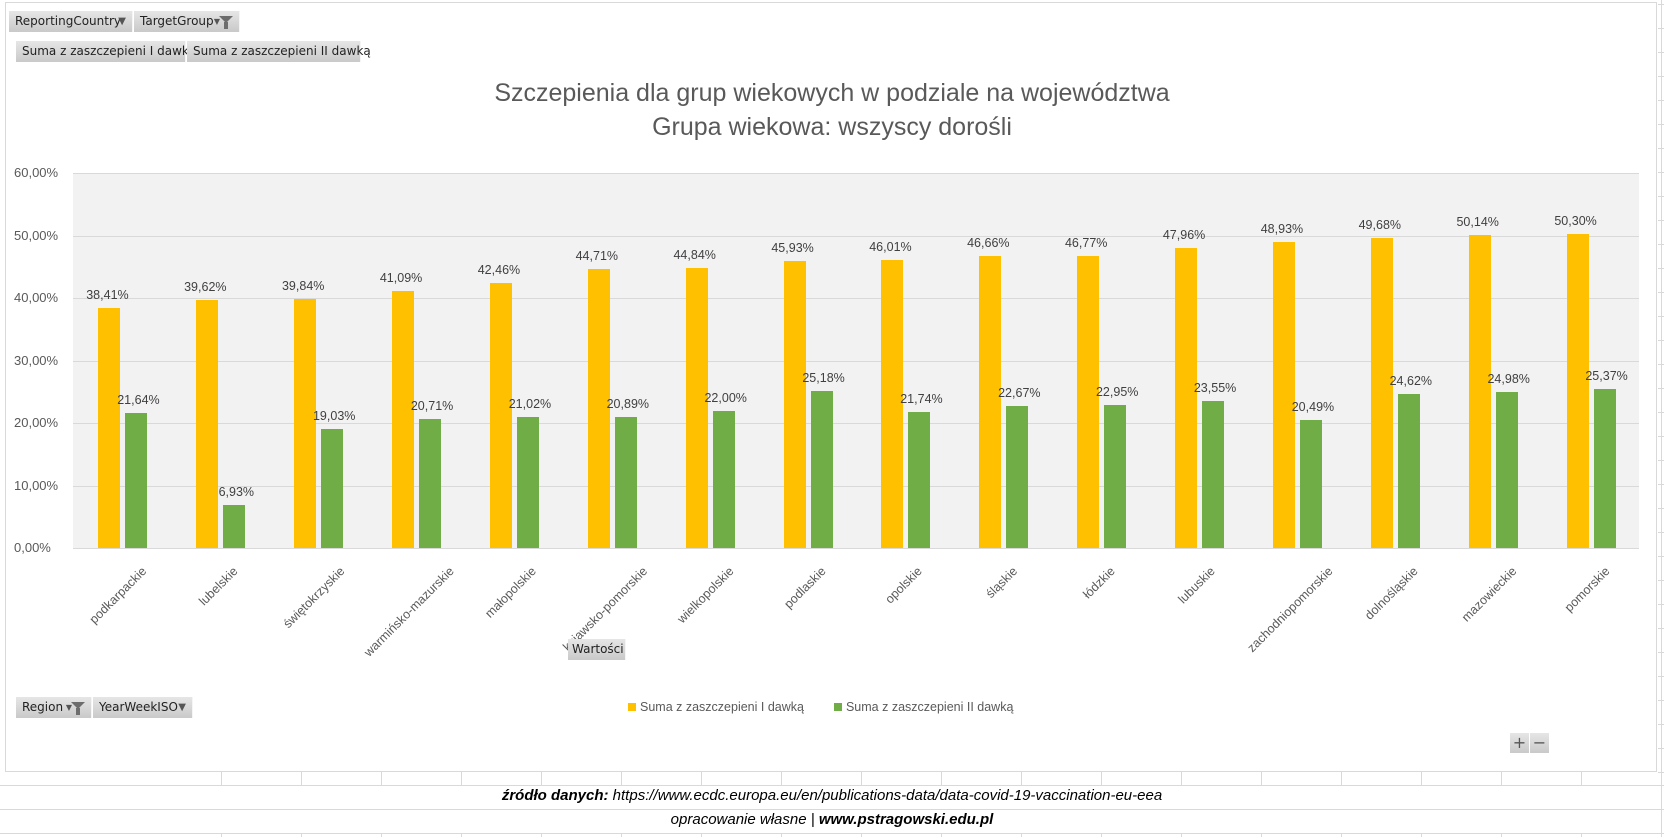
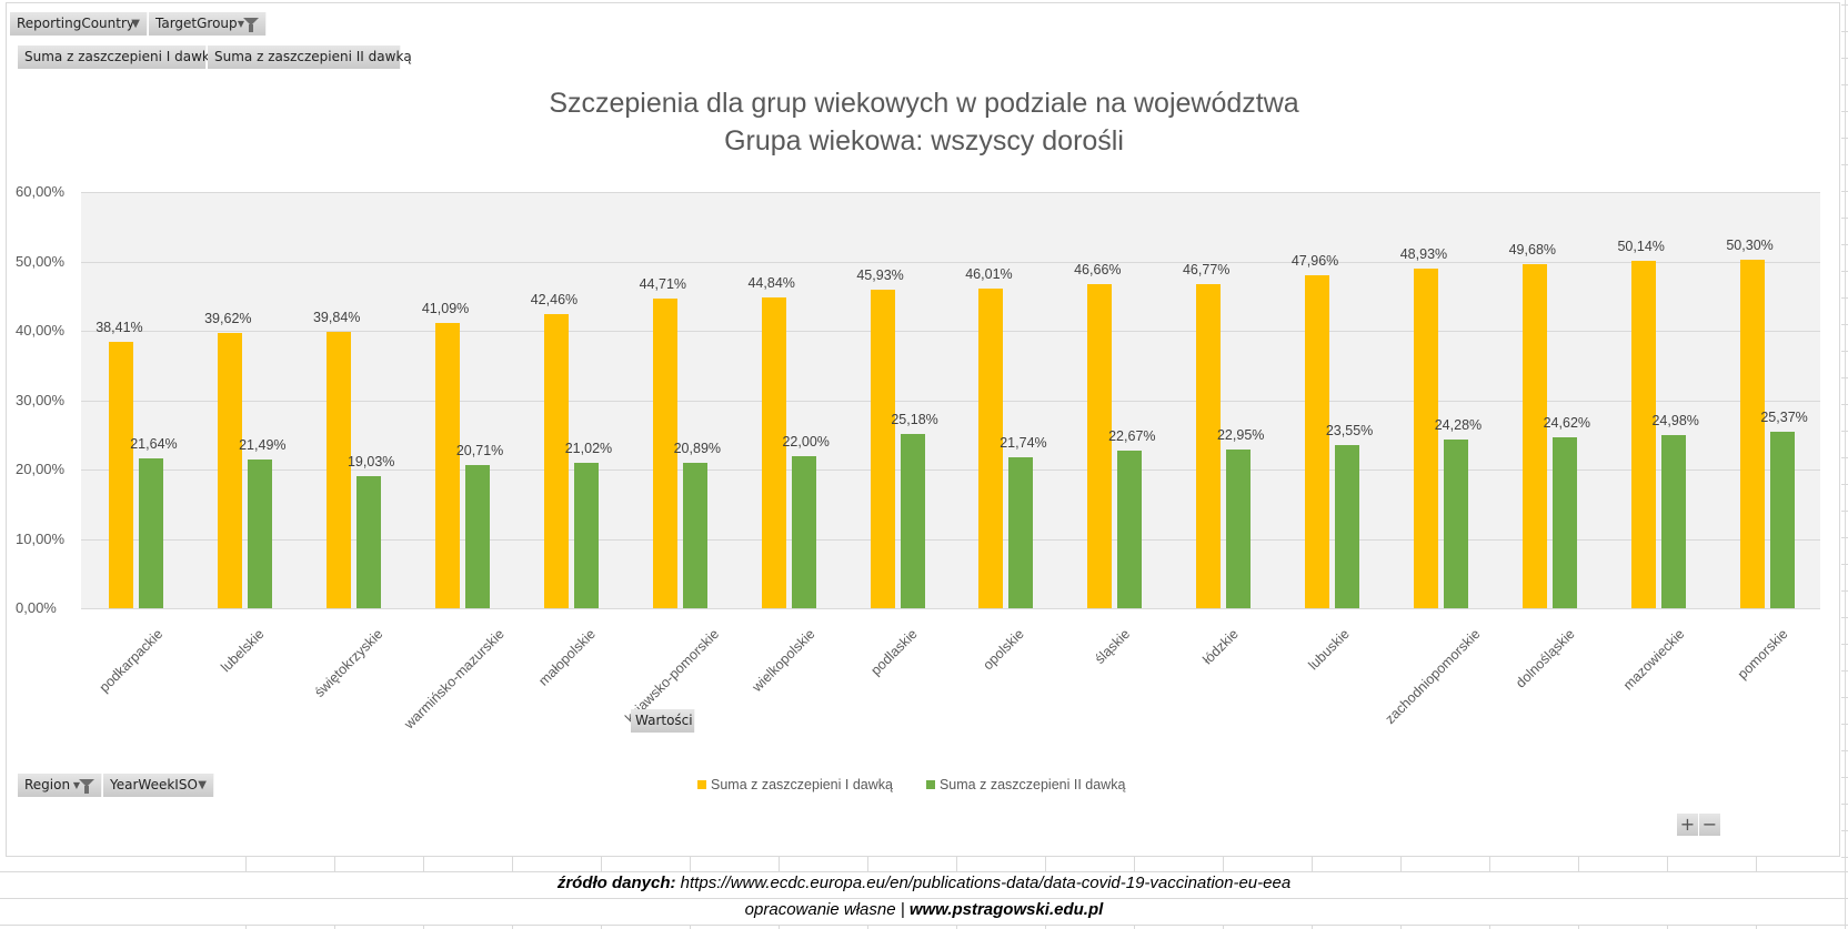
Suma z zaszczepieni II dawką/lubelskie: 6,93% -> 21,49%
Suma z zaszczepieni II dawką/zachodniopomorskie: 20,49% -> 24,28%
